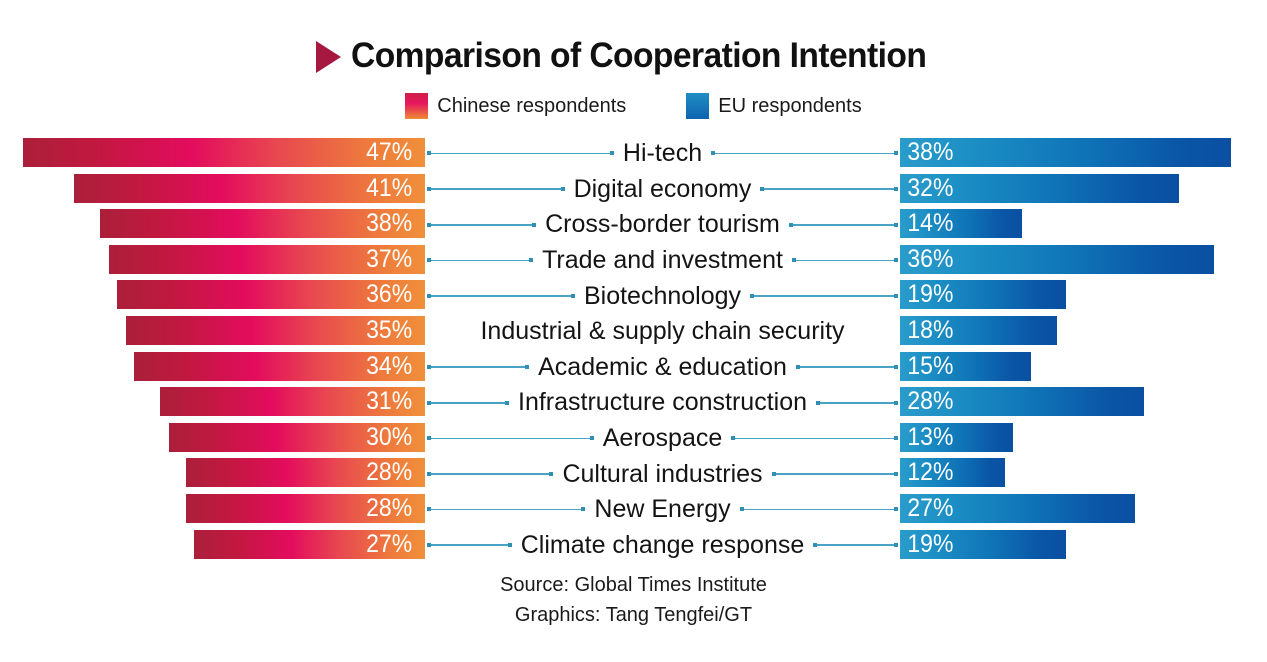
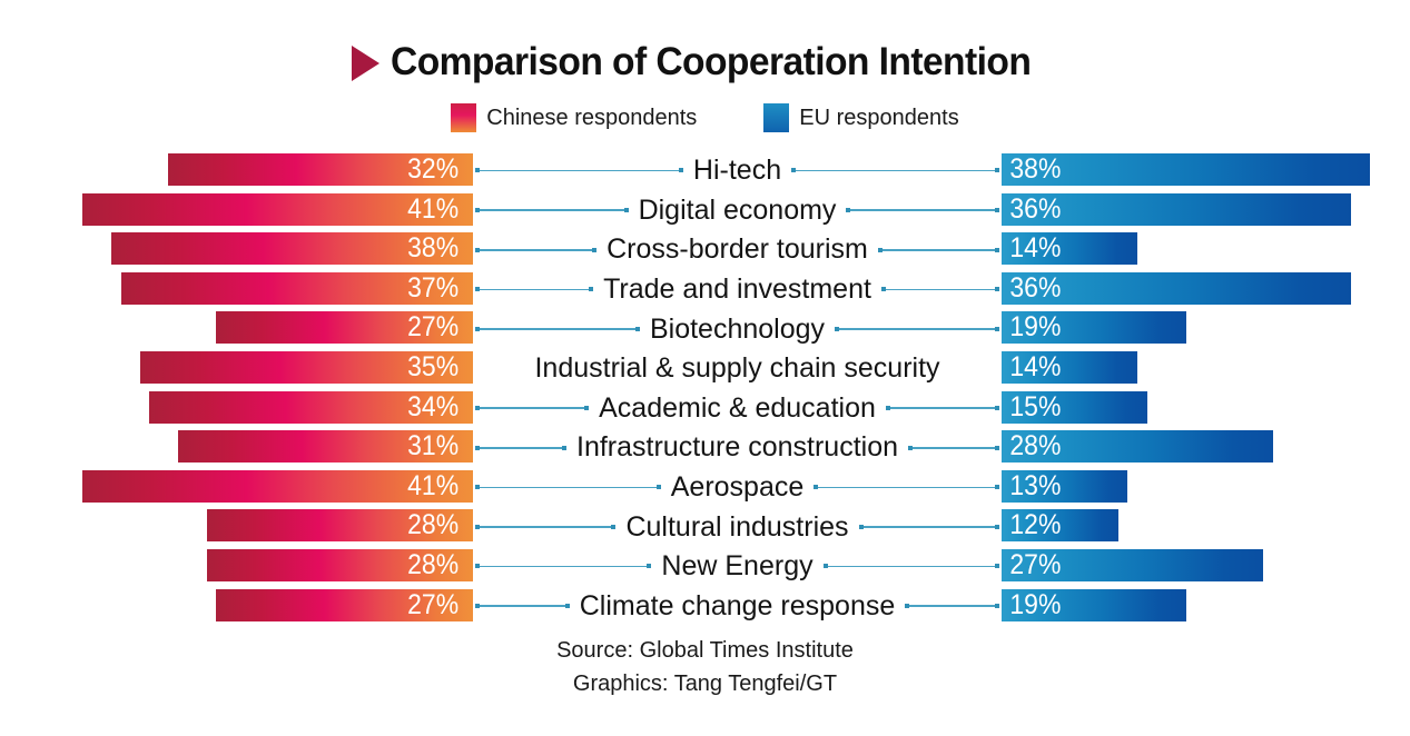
Chinese respondents/Hi-tech: 47% -> 32%
EU respondents/Digital economy: 32% -> 36%
Chinese respondents/Biotechnology: 36% -> 27%
EU respondents/Industrial & supply chain security: 18% -> 14%
Chinese respondents/Aerospace: 30% -> 41%
